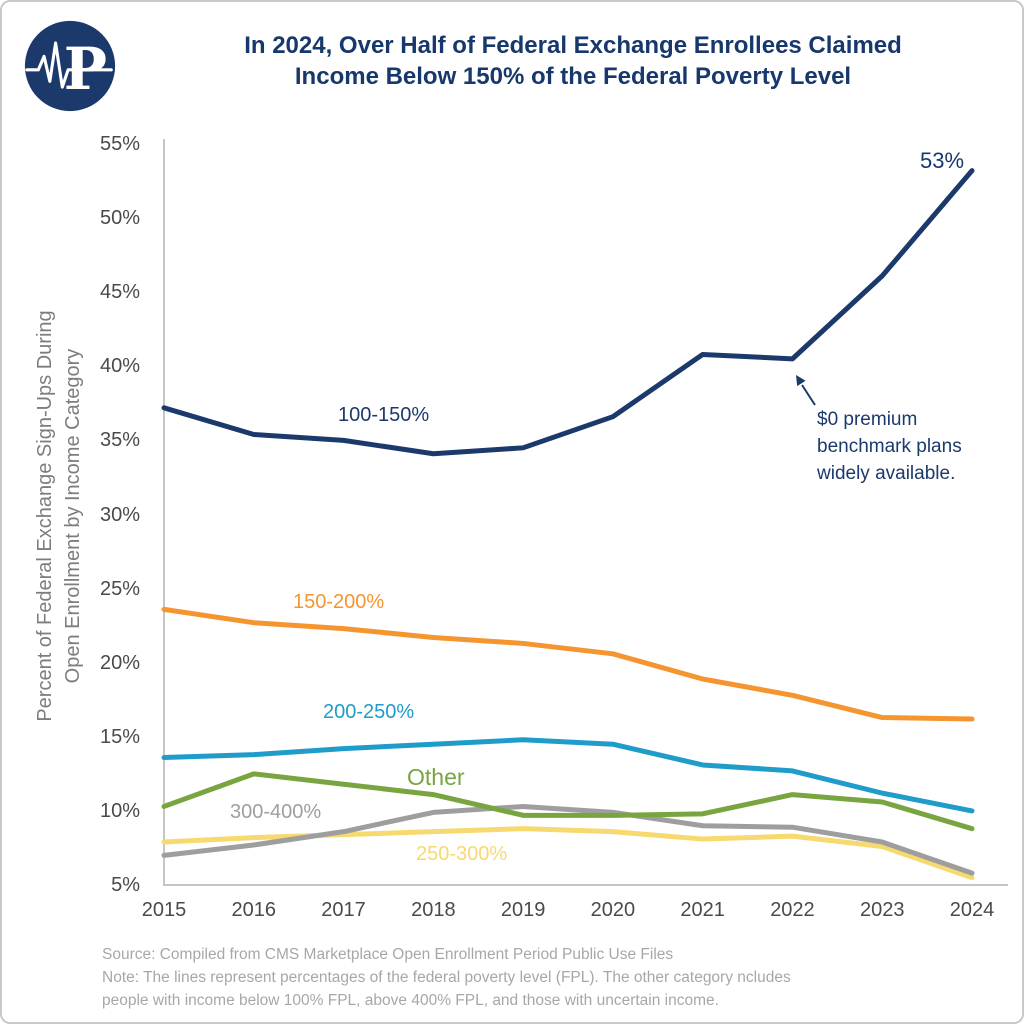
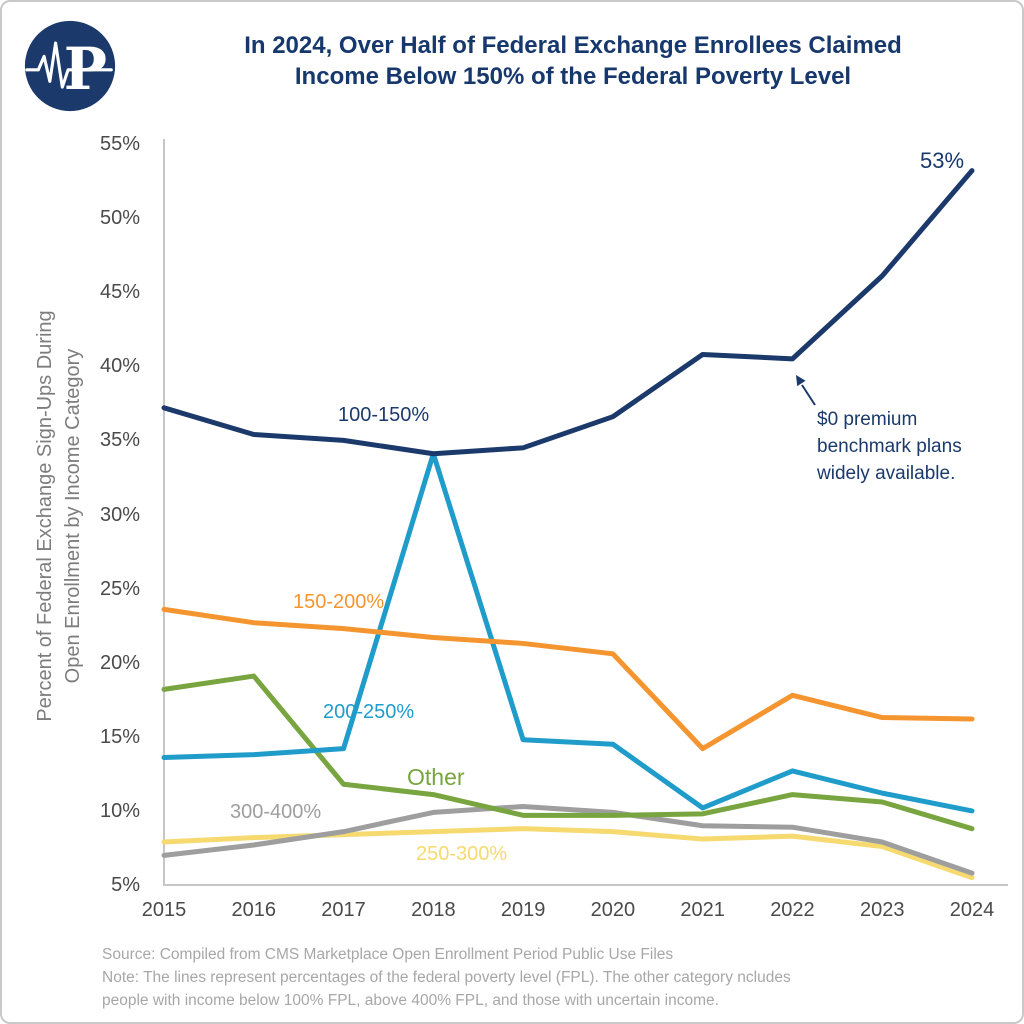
Other/2015: 10.3% -> 18.2%
Other/2016: 12.5% -> 19.1%
200-250%/2018: 14.5% -> 34.1%
200-250%/2021: 13.1% -> 10.2%
150-200%/2021: 18.9% -> 14.2%
